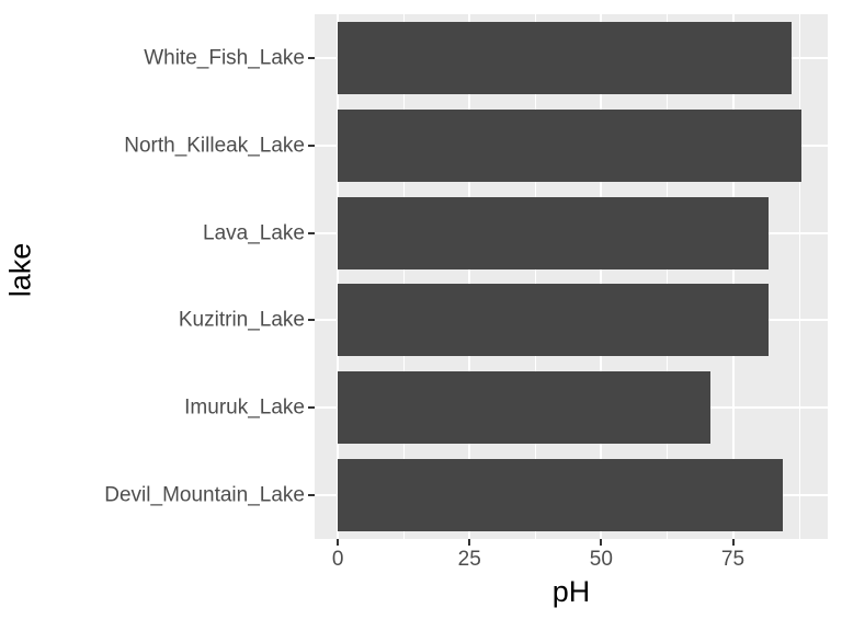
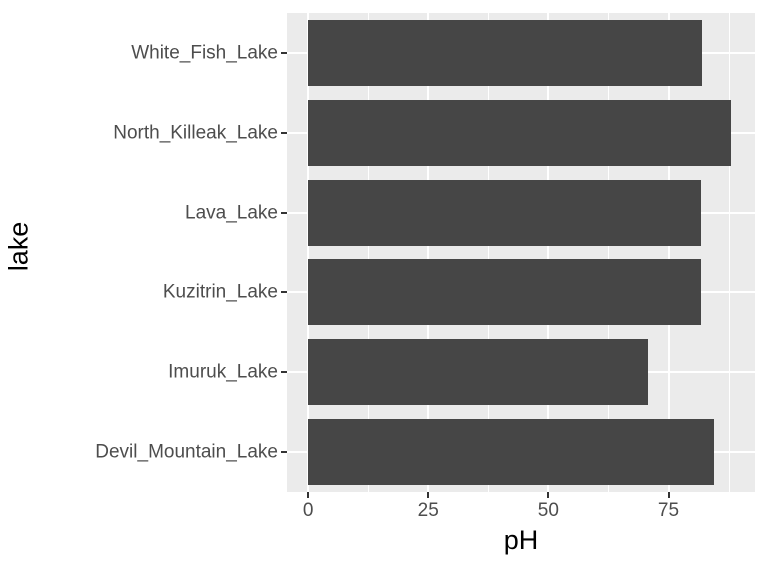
White_Fish_Lake: 86 -> 82
